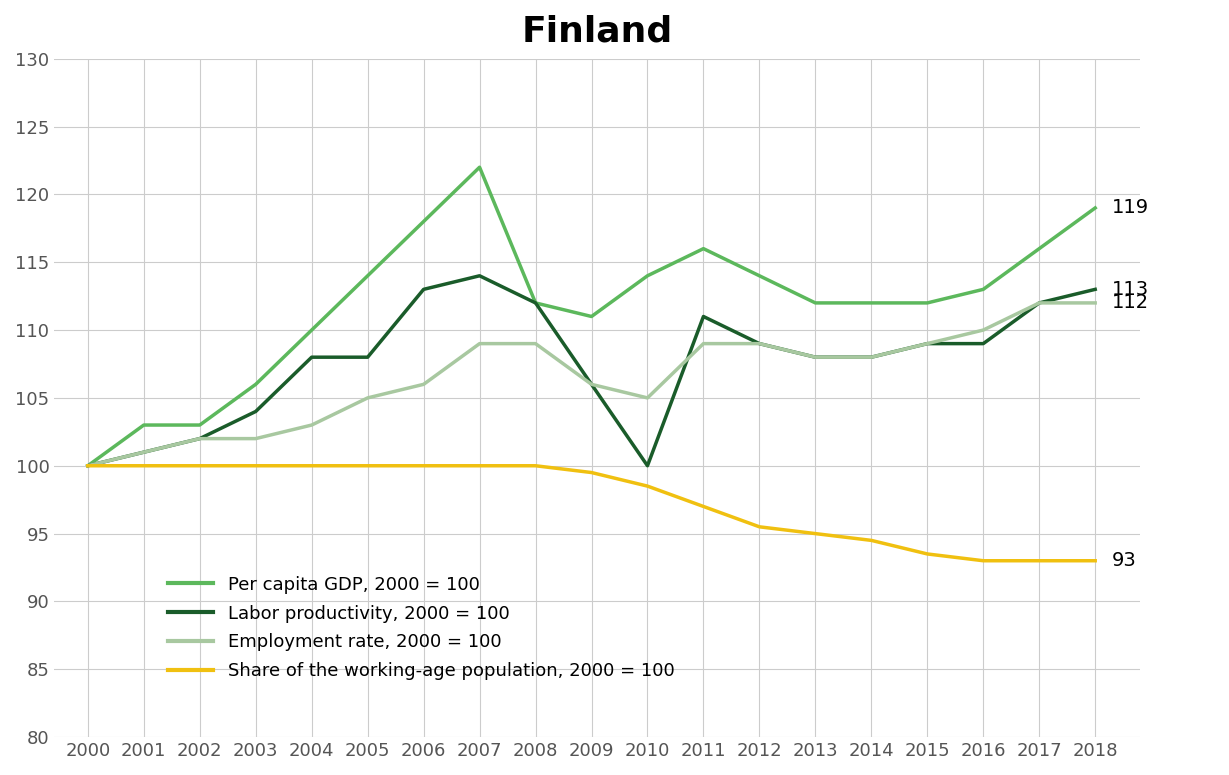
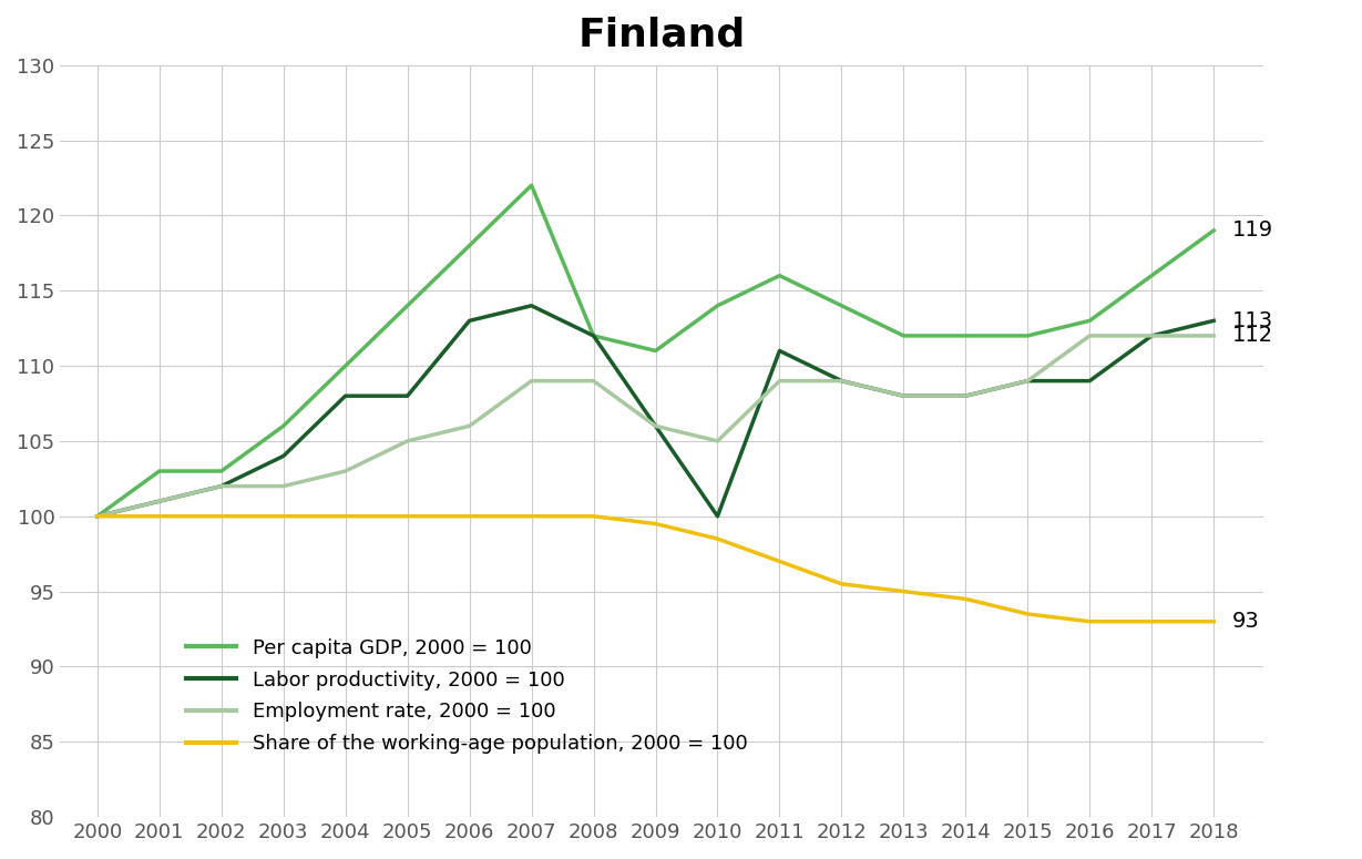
Employment rate, 2000 = 100/2016: 110 -> 112
